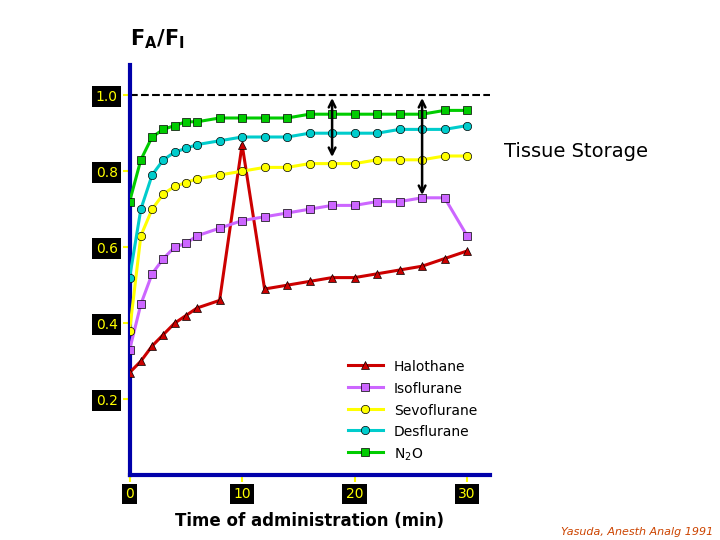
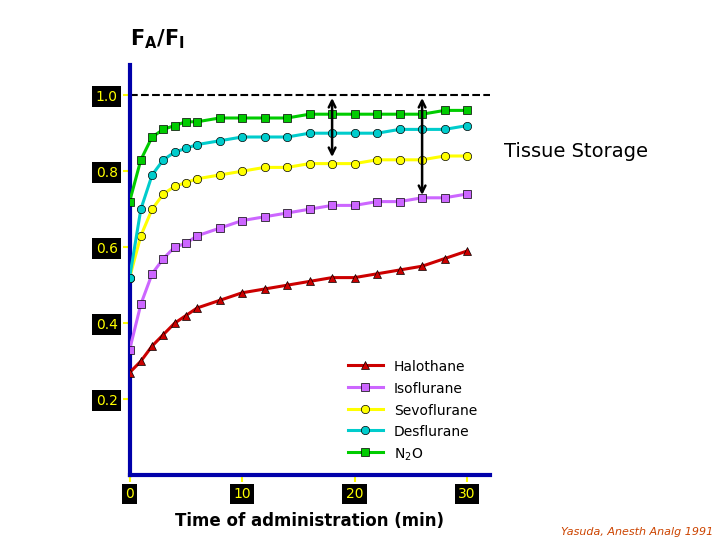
Sevoflurane/0: 0.38 -> 0.52
Halothane/10: 0.87 -> 0.48
Isoflurane/30: 0.63 -> 0.74
